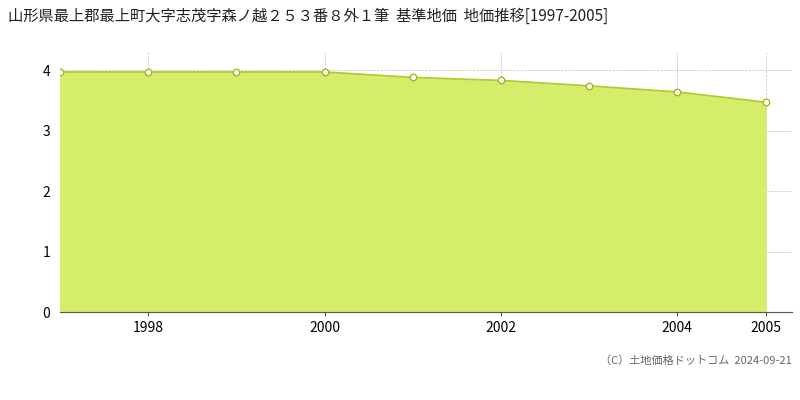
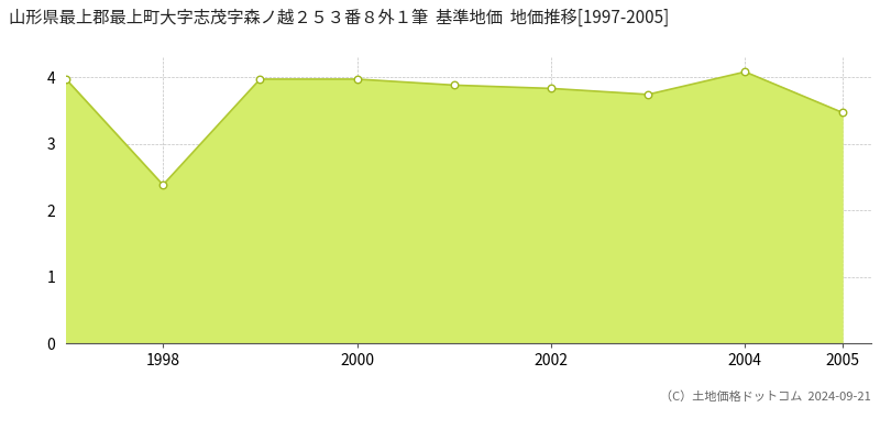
1998: 3.97 -> 2.38
2004: 3.64 -> 4.08
